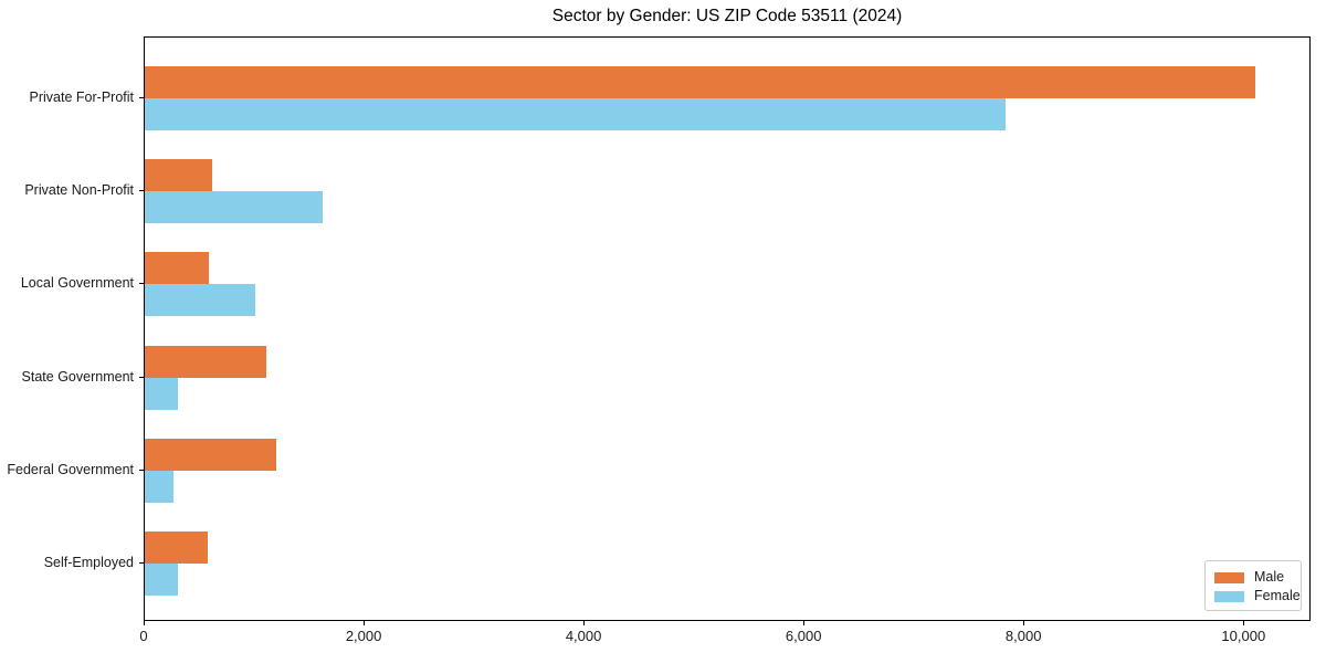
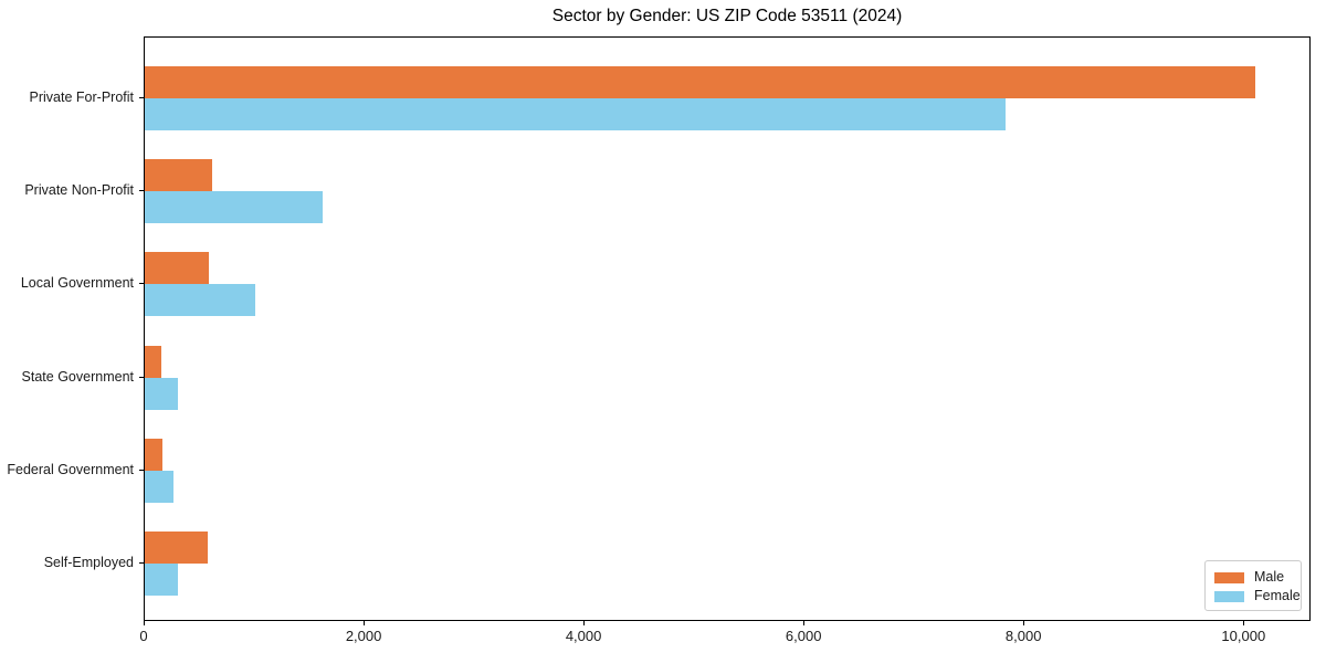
Male/State Government: 1100 -> 200
Male/Federal Government: 1200 -> 200
